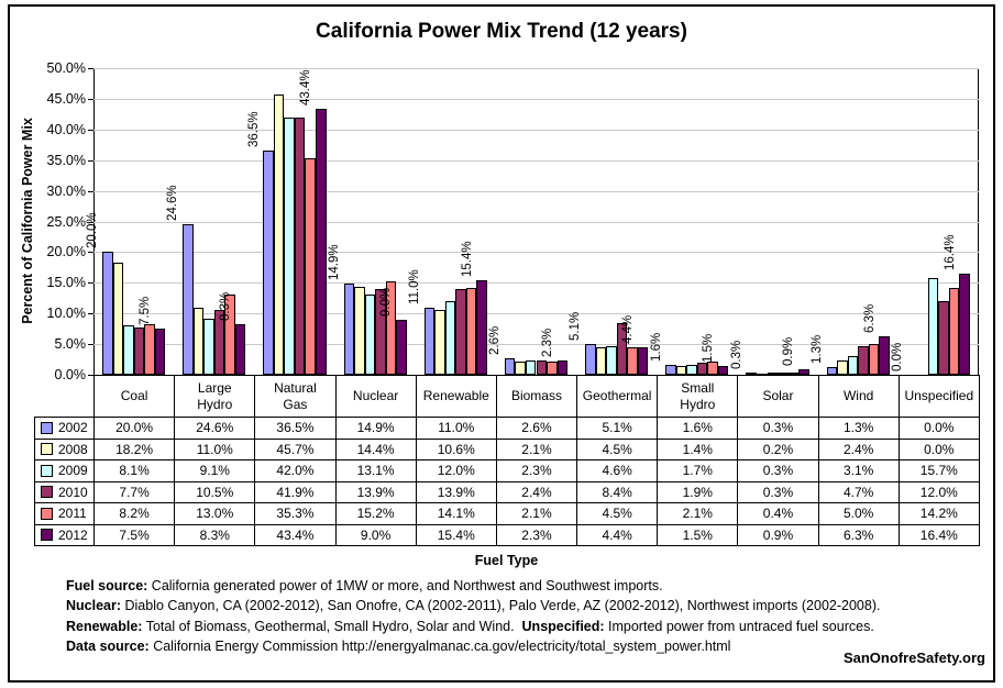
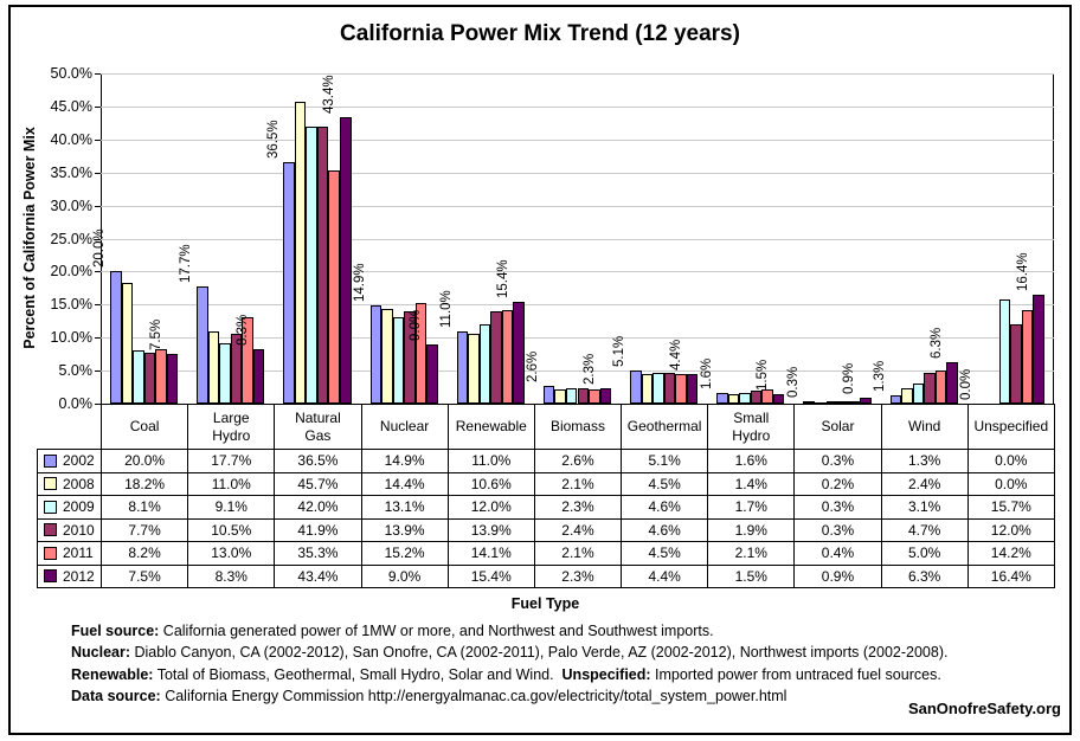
2002/Large Hydro: 24.6% -> 17.7%
2010/Geothermal: 8.4% -> 4.6%
